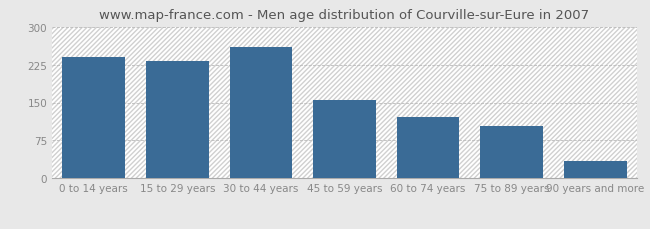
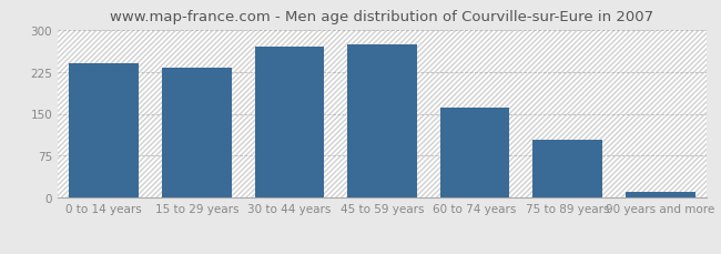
30 to 44 years: 260 -> 270
45 to 59 years: 154 -> 273
60 to 74 years: 122 -> 160
90 years and more: 34 -> 10
